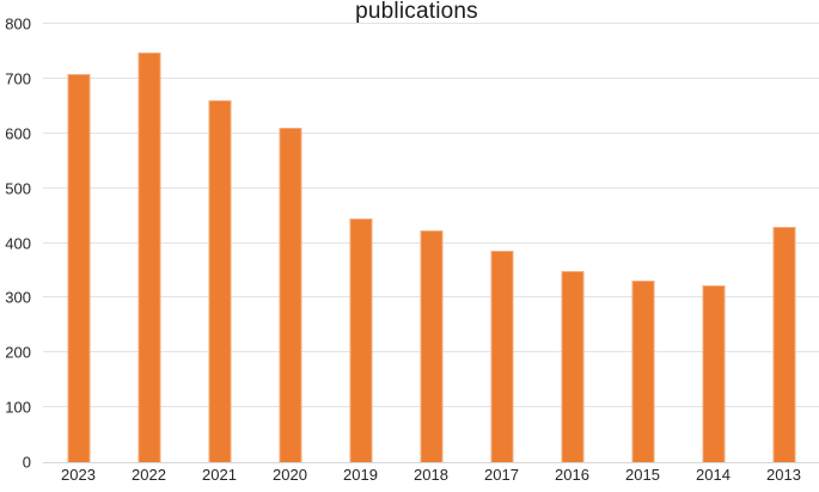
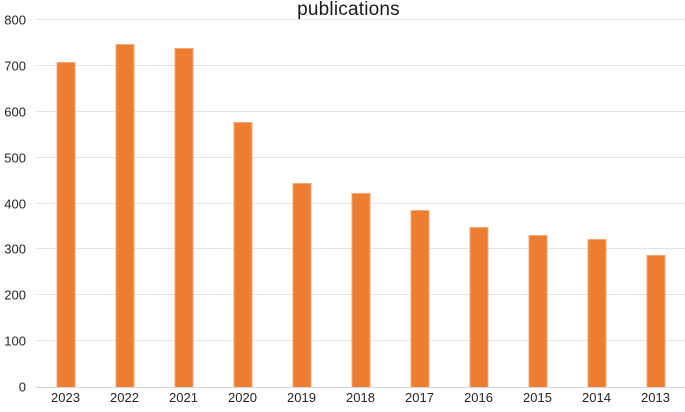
2021: 660 -> 740
2020: 610 -> 580
2013: 430 -> 290
